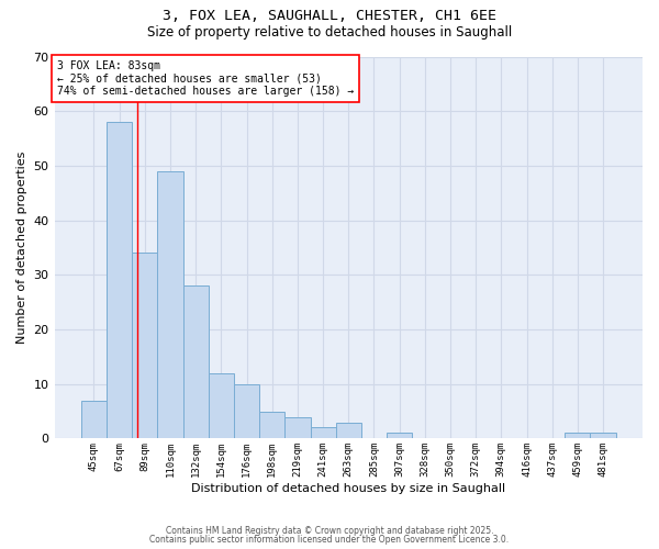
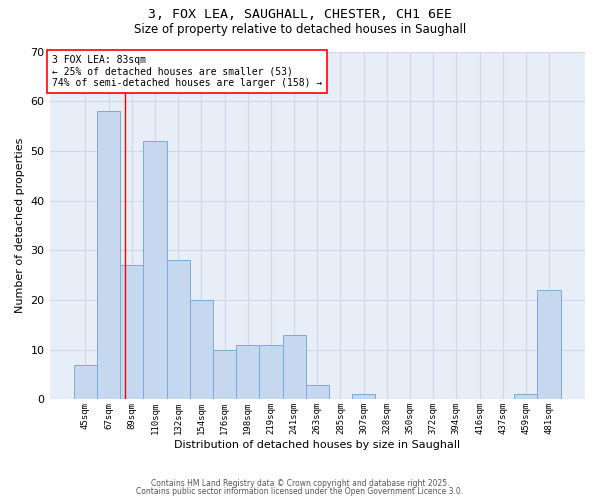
89sqm: 34 -> 27
110sqm: 49 -> 52
154sqm: 12 -> 20
198sqm: 5 -> 11
219sqm: 4 -> 11
241sqm: 2 -> 13
481sqm: 1 -> 22
